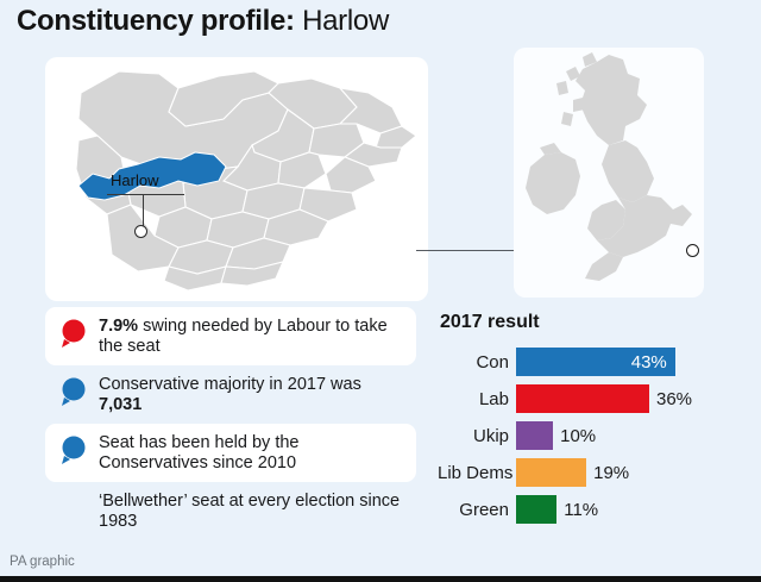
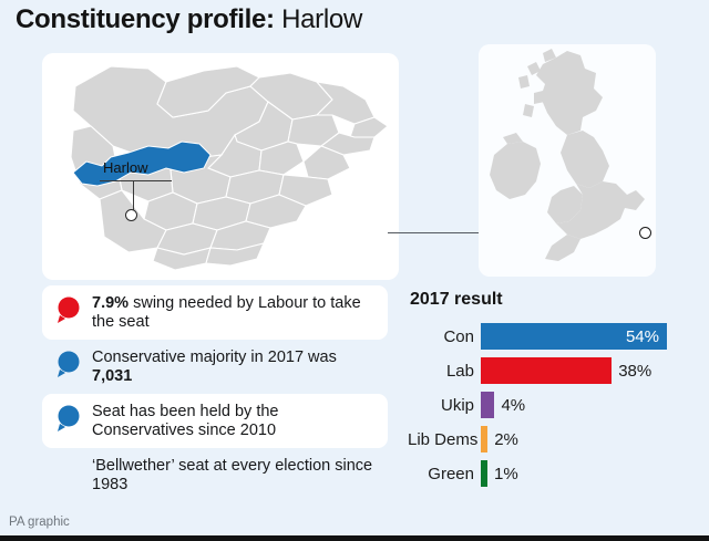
Con: 43% -> 54%
Lab: 36% -> 38%
Ukip: 10% -> 4%
Lib Dems: 19% -> 2%
Green: 11% -> 1%
